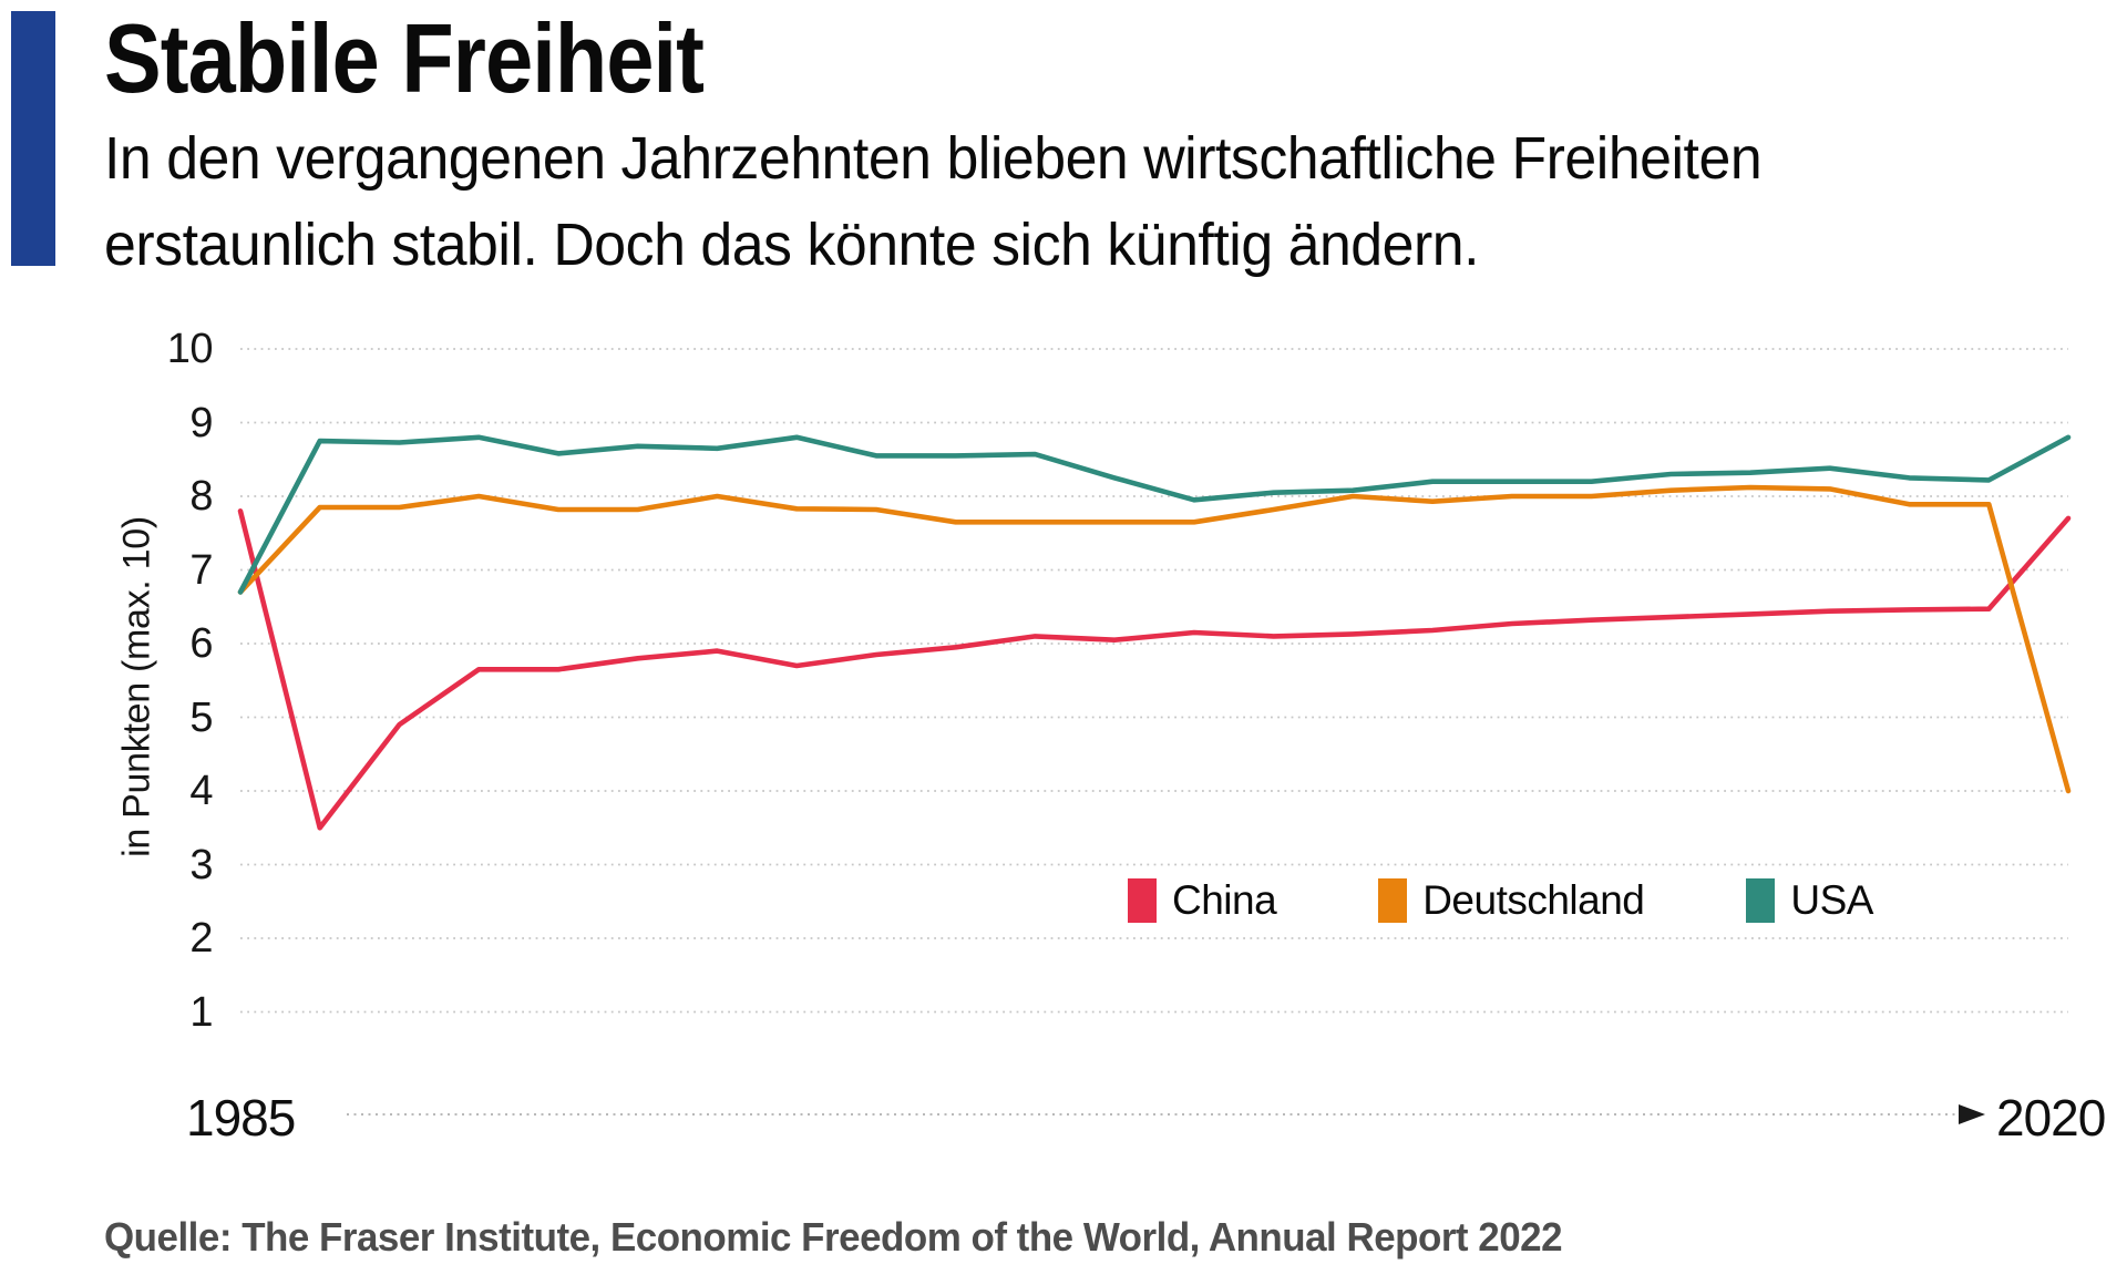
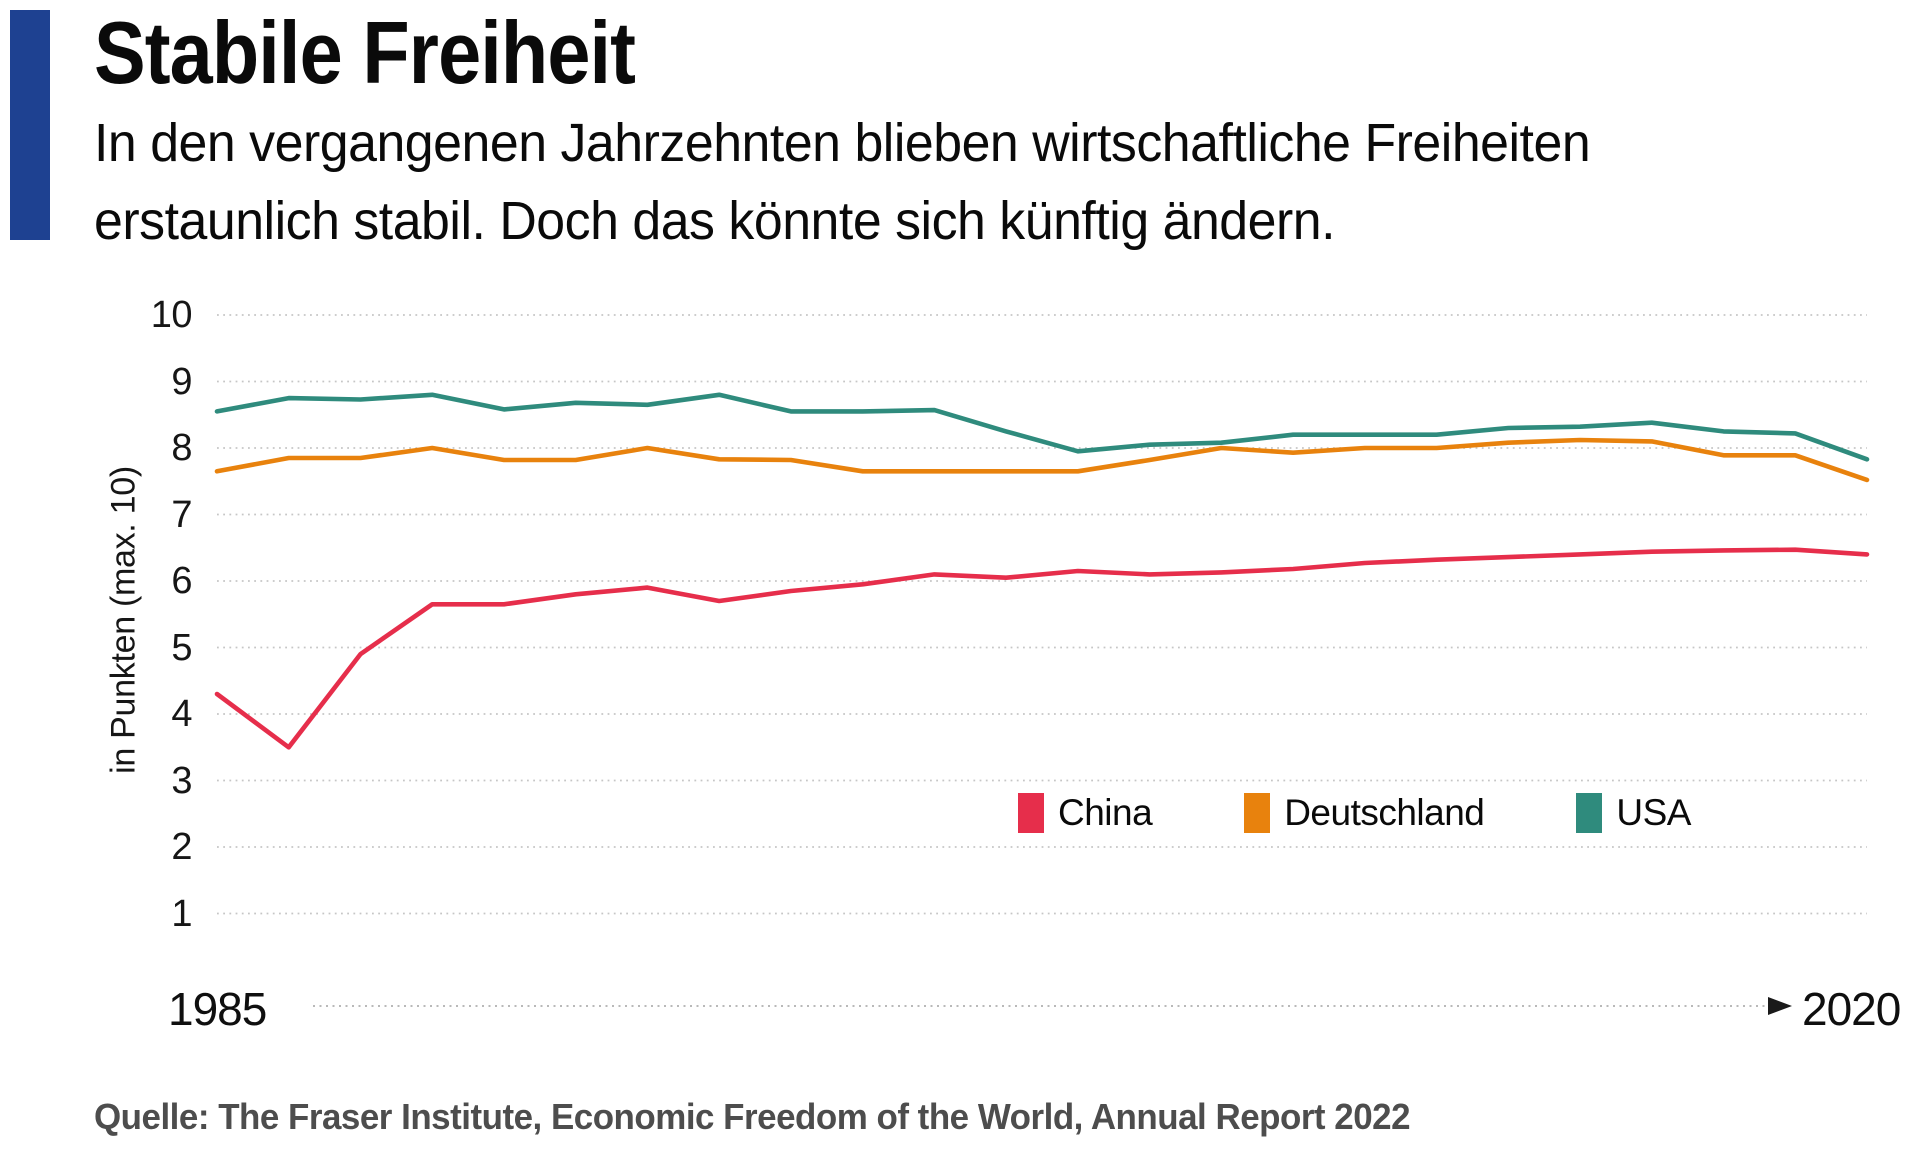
China/1985: 7.8 -> 4.3
Deutschland/1985: 6.7 -> 7.7
USA/1985: 6.7 -> 8.6
China/2020: 7.7 -> 6.4
Deutschland/2020: 4.0 -> 7.5
USA/2020: 8.8 -> 7.8
